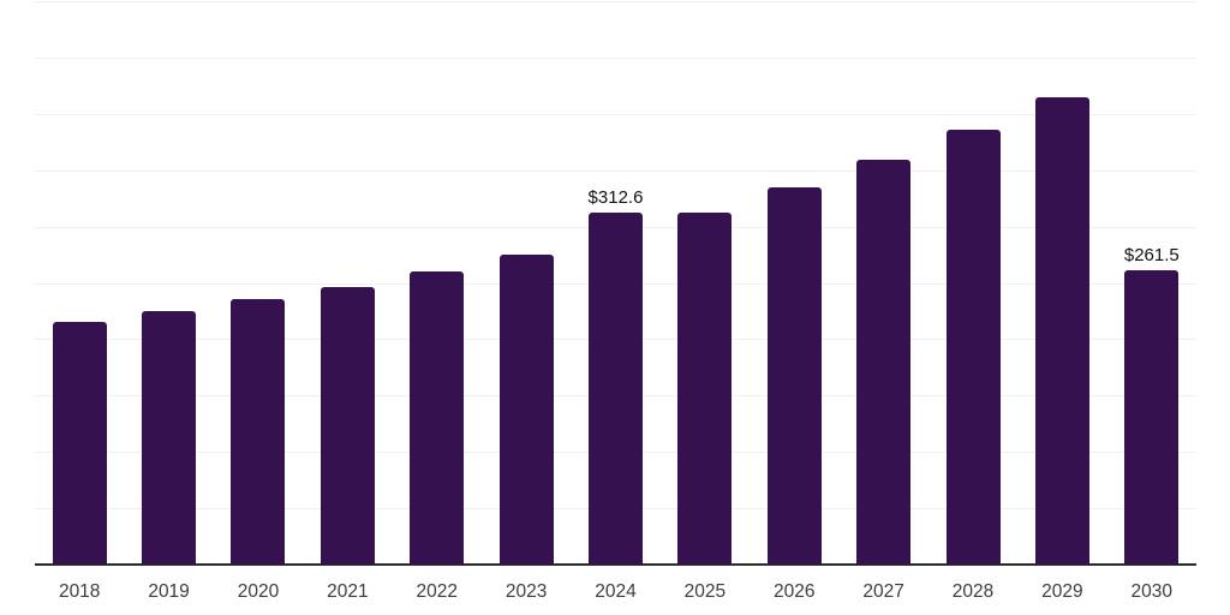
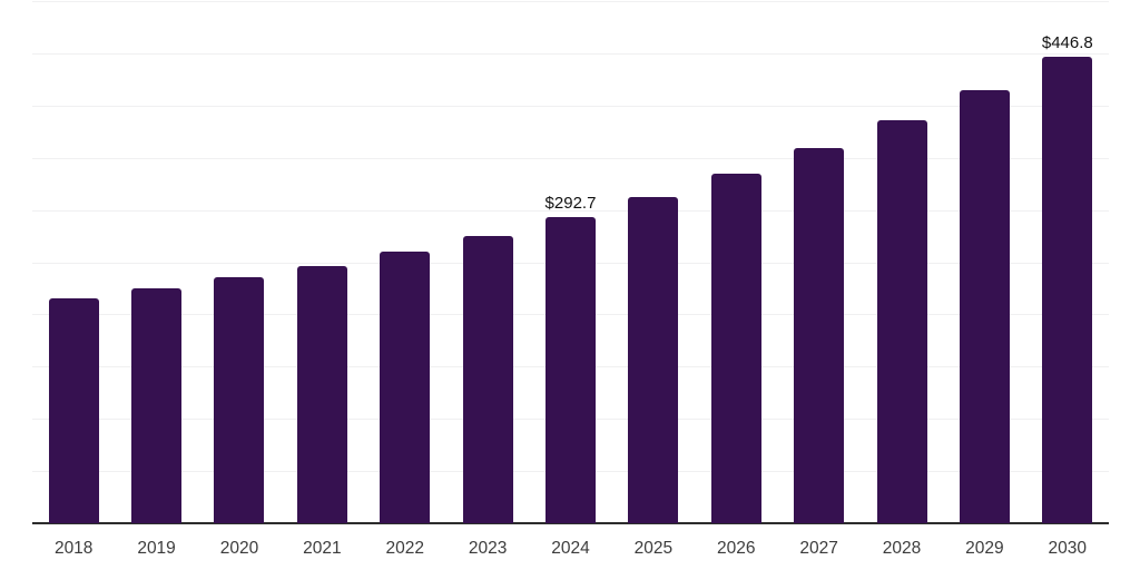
2024: $312.6 -> $292.7
2030: $261.5 -> $446.8
